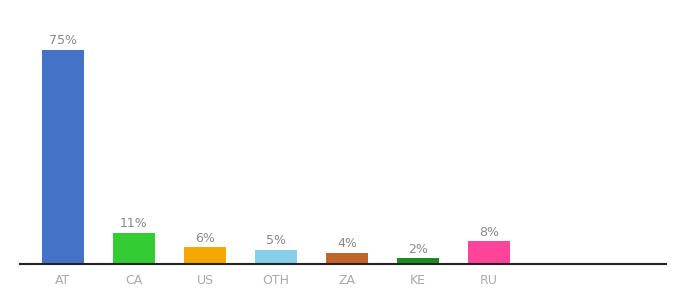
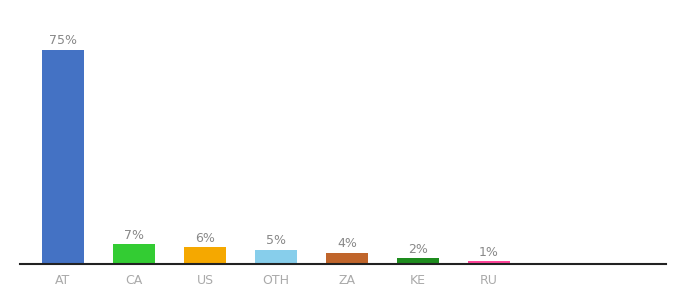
CA: 11% -> 7%
RU: 8% -> 1%
